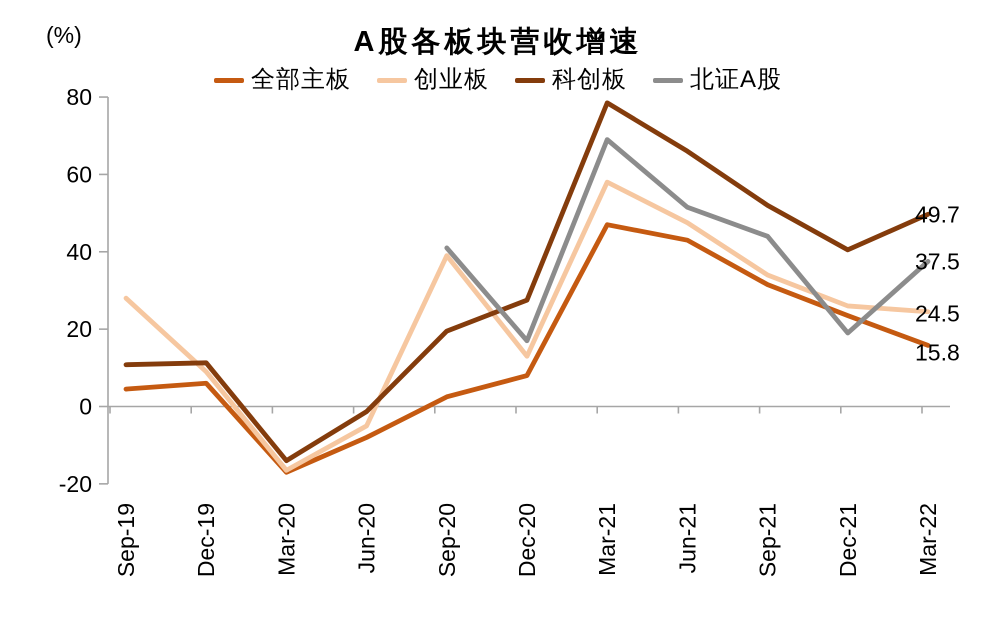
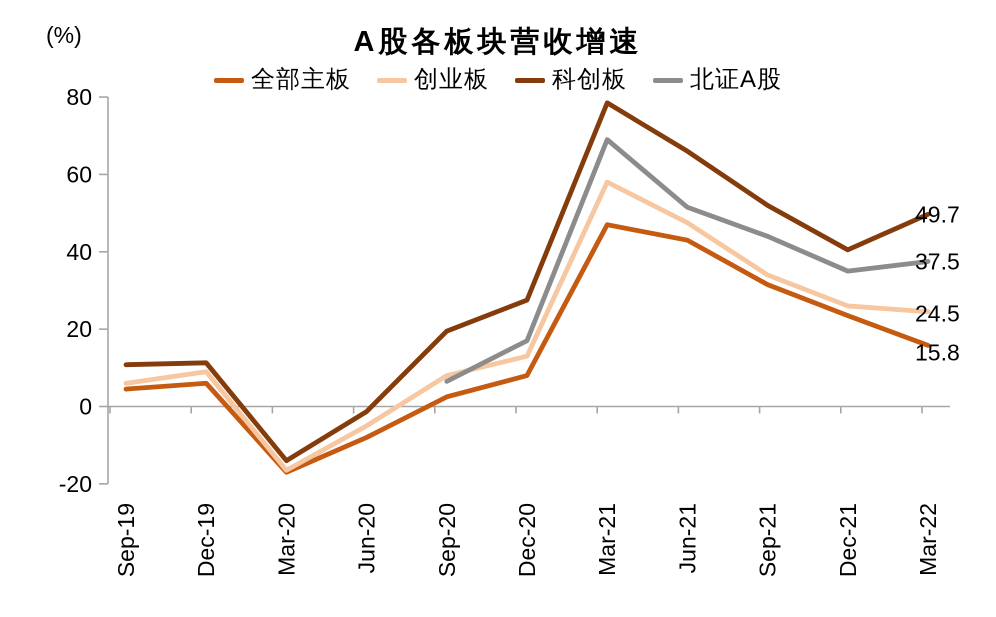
创业板/Sep-19: 28 -> 6
创业板/Sep-20: 39 -> 8
北证A股/Sep-20: 41 -> 6
北证A股/Dec-21: 19 -> 35
